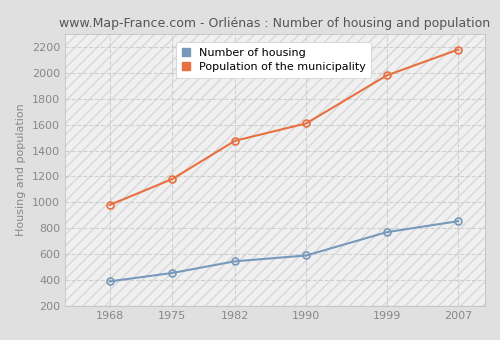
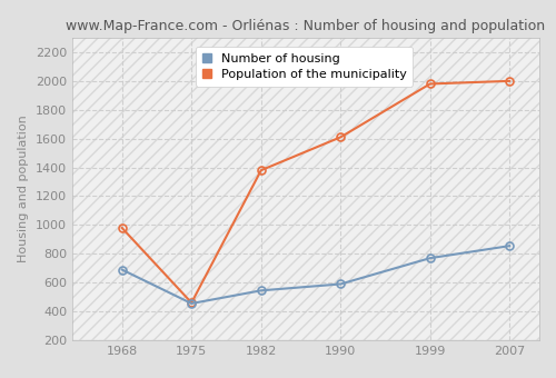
Number of housing/1968: 390 -> 690
Population of the municipality/1975: 1180 -> 460
Population of the municipality/1982: 1480 -> 1380
Population of the municipality/2007: 2180 -> 2000
